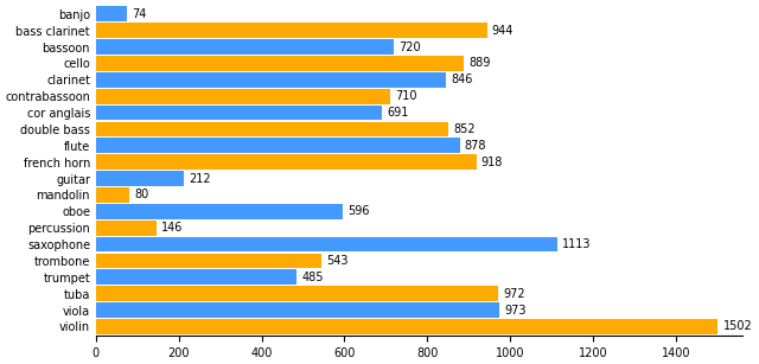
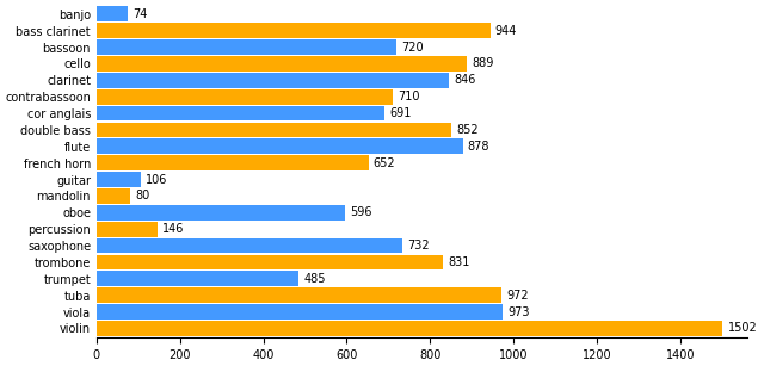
french horn: 918 -> 652
guitar: 212 -> 106
saxophone: 1113 -> 732
trombone: 543 -> 831
